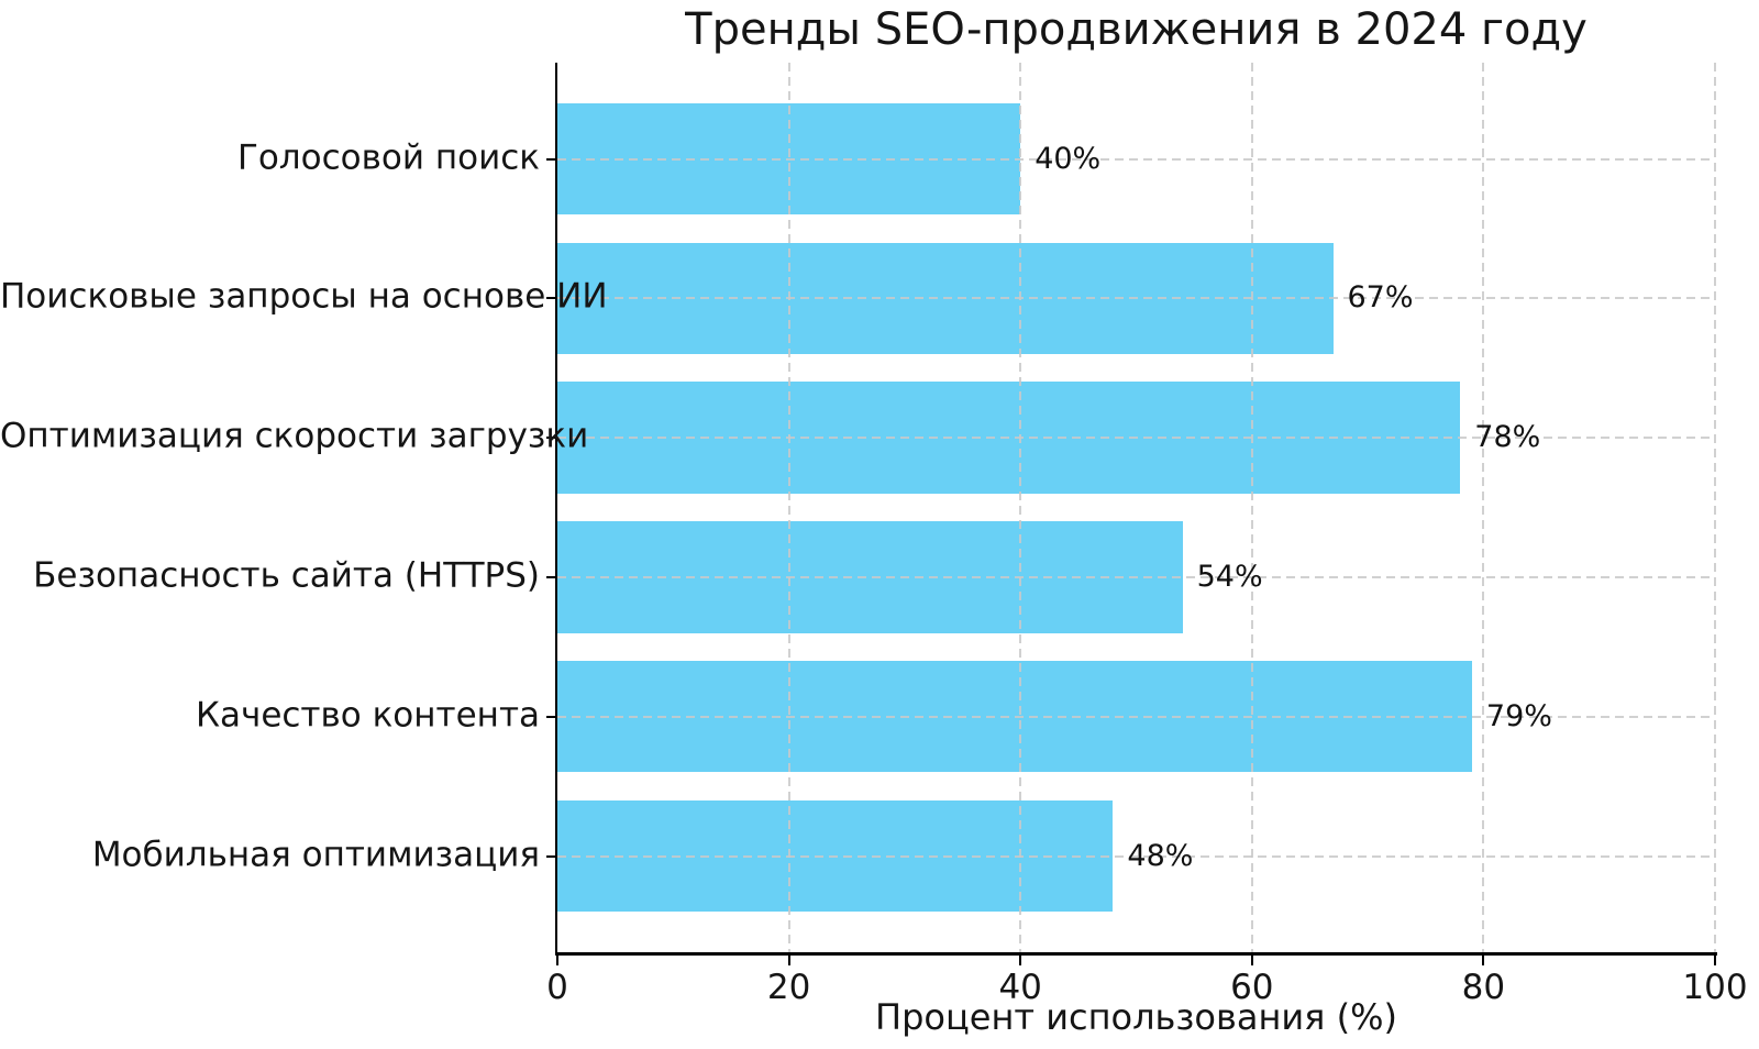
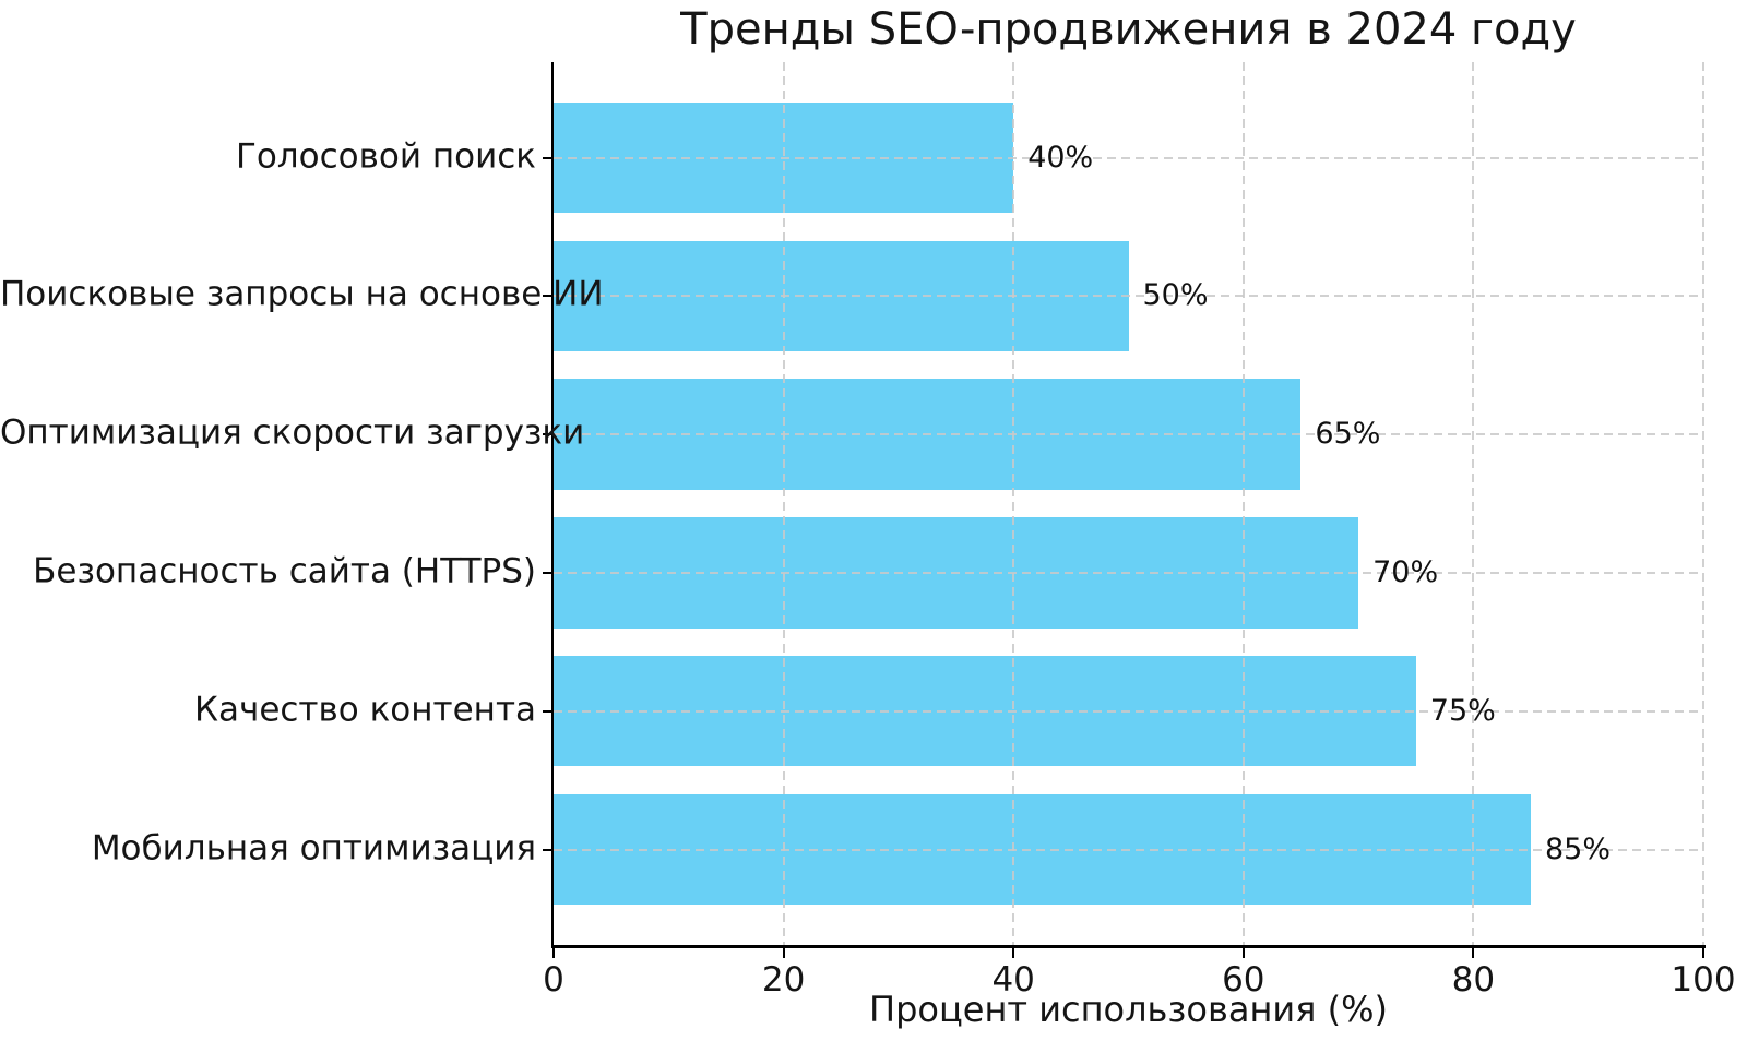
Поисковые запросы на основе ИИ: 67% -> 50%
Оптимизация скорости загрузки: 78% -> 65%
Безопасность сайта (HTTPS): 54% -> 70%
Качество контента: 79% -> 75%
Мобильная оптимизация: 48% -> 85%
